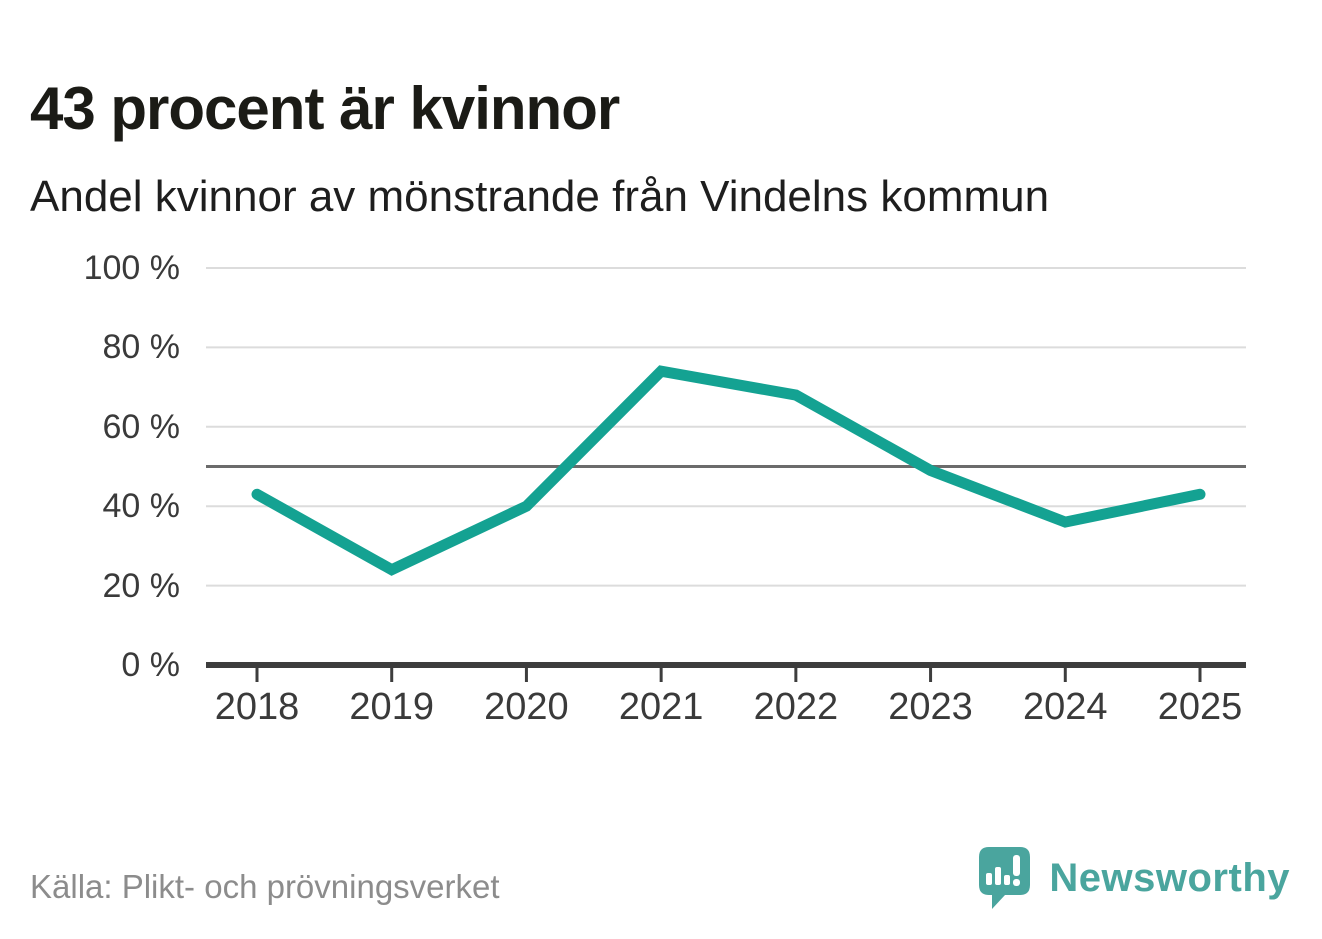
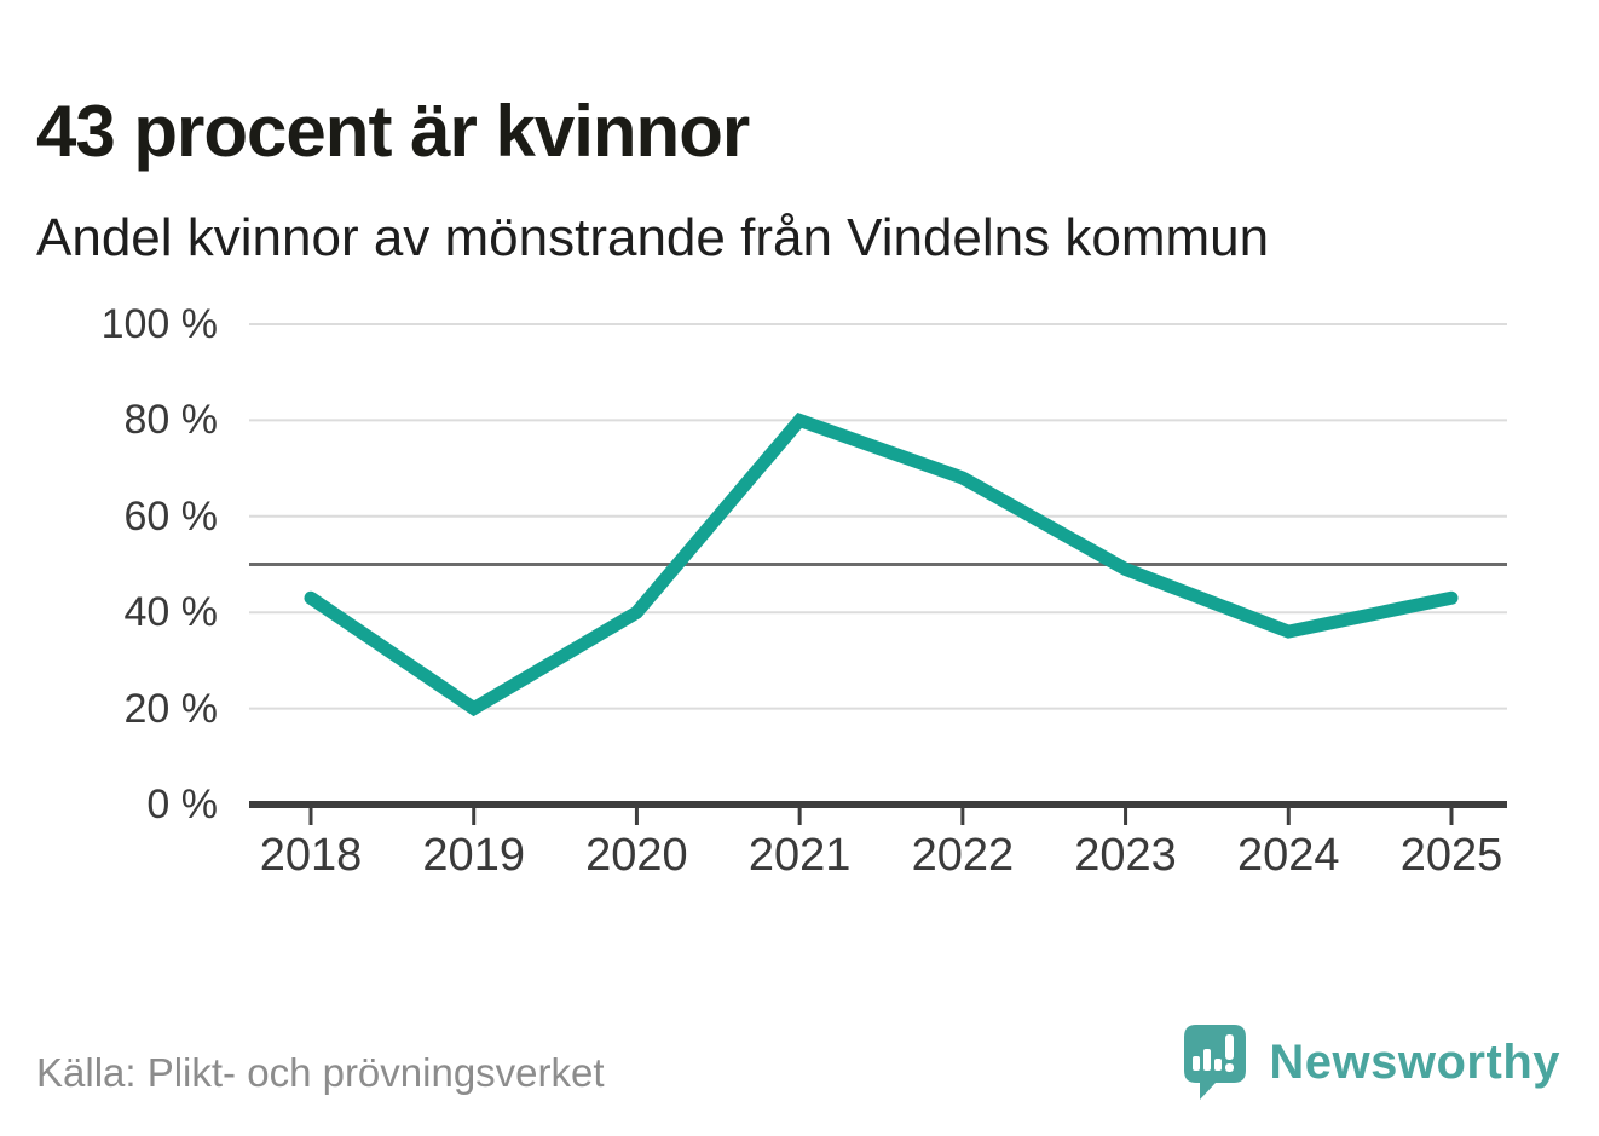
2019: 24% -> 20%
2021: 74% -> 80%
